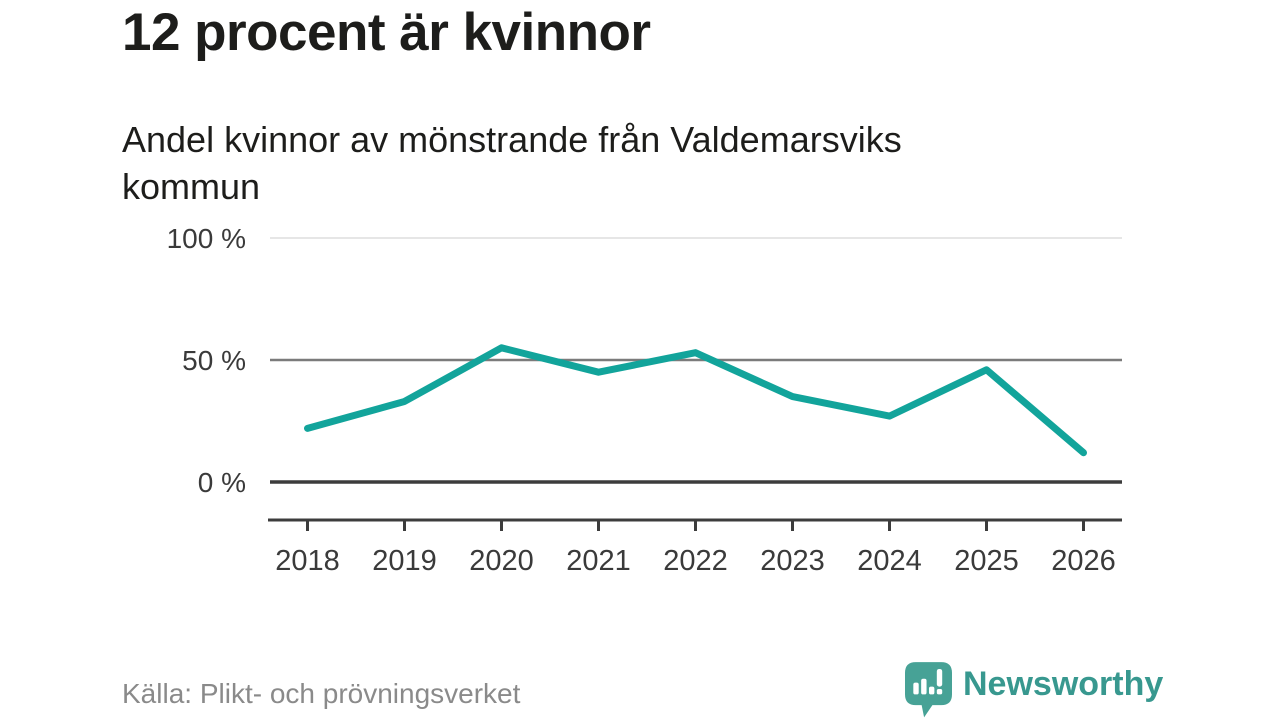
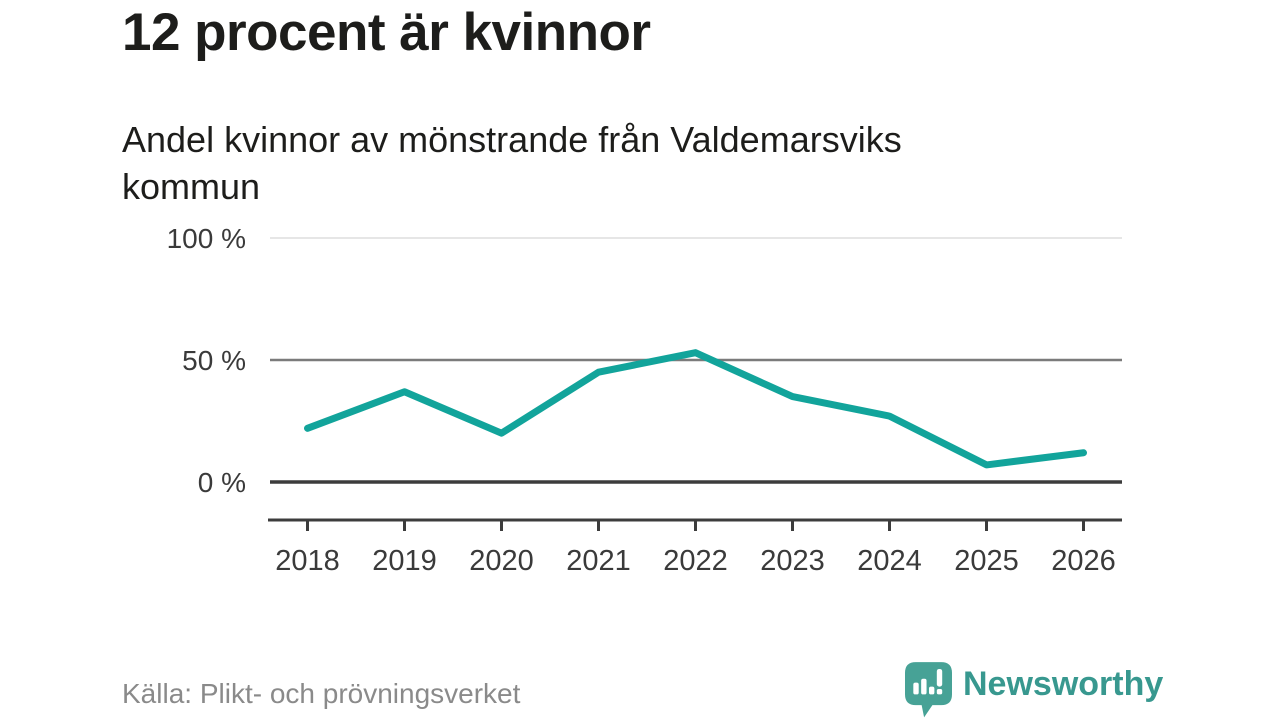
2019: 33% -> 37%
2020: 55% -> 20%
2025: 46% -> 7%
